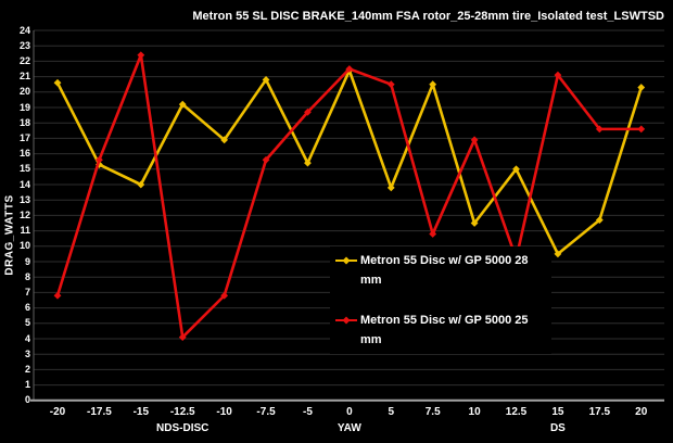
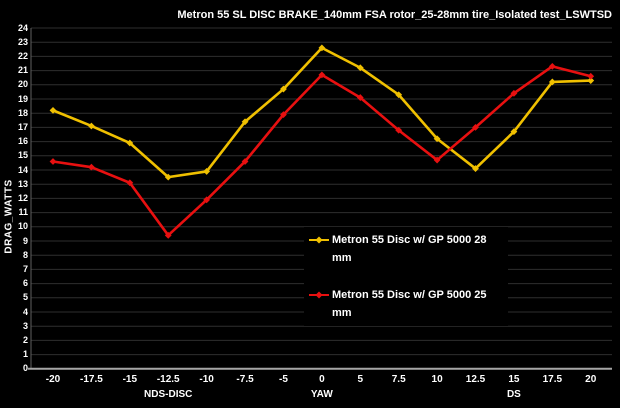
Metron 55 Disc w/ GP 5000 28 mm/-20: 20.6 -> 18.2
Metron 55 Disc w/ GP 5000 25 mm/-20: 6.8 -> 14.6
Metron 55 Disc w/ GP 5000 28 mm/-17.5: 15.3 -> 17.1
Metron 55 Disc w/ GP 5000 25 mm/-17.5: 15.6 -> 14.2
Metron 55 Disc w/ GP 5000 28 mm/-15: 14.0 -> 15.9
Metron 55 Disc w/ GP 5000 25 mm/-15: 22.4 -> 13.1
Metron 55 Disc w/ GP 5000 28 mm/-12.5: 19.2 -> 13.5
Metron 55 Disc w/ GP 5000 25 mm/-12.5: 4.1 -> 9.4
Metron 55 Disc w/ GP 5000 28 mm/-10: 16.9 -> 13.9
Metron 55 Disc w/ GP 5000 25 mm/-10: 6.8 -> 11.9
Metron 55 Disc w/ GP 5000 28 mm/-7.5: 20.8 -> 17.4
Metron 55 Disc w/ GP 5000 25 mm/-7.5: 15.6 -> 14.6
Metron 55 Disc w/ GP 5000 28 mm/-5: 15.4 -> 19.7
Metron 55 Disc w/ GP 5000 25 mm/-5: 18.7 -> 17.9
Metron 55 Disc w/ GP 5000 28 mm/0: 21.4 -> 22.6
Metron 55 Disc w/ GP 5000 25 mm/0: 21.5 -> 20.7
Metron 55 Disc w/ GP 5000 28 mm/5: 13.8 -> 21.2
Metron 55 Disc w/ GP 5000 25 mm/5: 20.5 -> 19.1
Metron 55 Disc w/ GP 5000 28 mm/7.5: 20.5 -> 19.3
Metron 55 Disc w/ GP 5000 25 mm/7.5: 10.8 -> 16.8
Metron 55 Disc w/ GP 5000 28 mm/10: 11.5 -> 16.2
Metron 55 Disc w/ GP 5000 25 mm/10: 16.9 -> 14.7
Metron 55 Disc w/ GP 5000 28 mm/12.5: 15.0 -> 14.1
Metron 55 Disc w/ GP 5000 25 mm/12.5: 9.2 -> 17.0
Metron 55 Disc w/ GP 5000 28 mm/15: 9.5 -> 16.7
Metron 55 Disc w/ GP 5000 25 mm/15: 21.1 -> 19.4
Metron 55 Disc w/ GP 5000 28 mm/17.5: 11.7 -> 20.2
Metron 55 Disc w/ GP 5000 25 mm/17.5: 17.6 -> 21.3
Metron 55 Disc w/ GP 5000 25 mm/20: 17.6 -> 20.6
